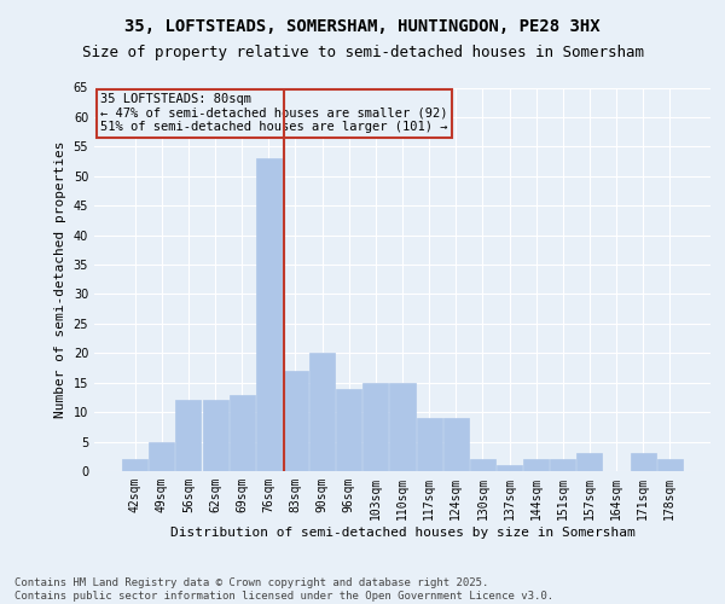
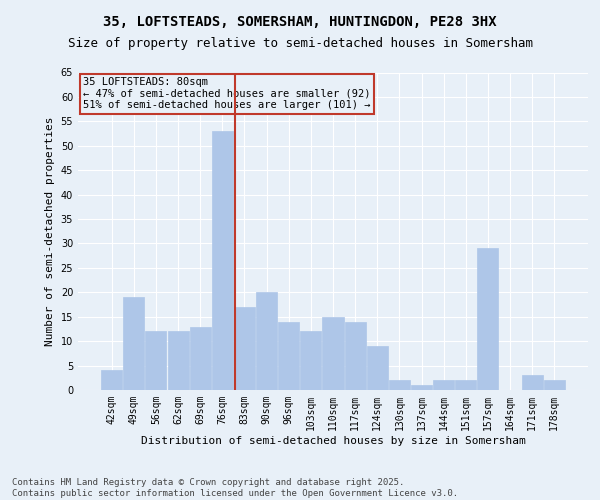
42sqm: 2 -> 4
49sqm: 5 -> 19
103sqm: 15 -> 12
117sqm: 9 -> 14
157sqm: 3 -> 29
